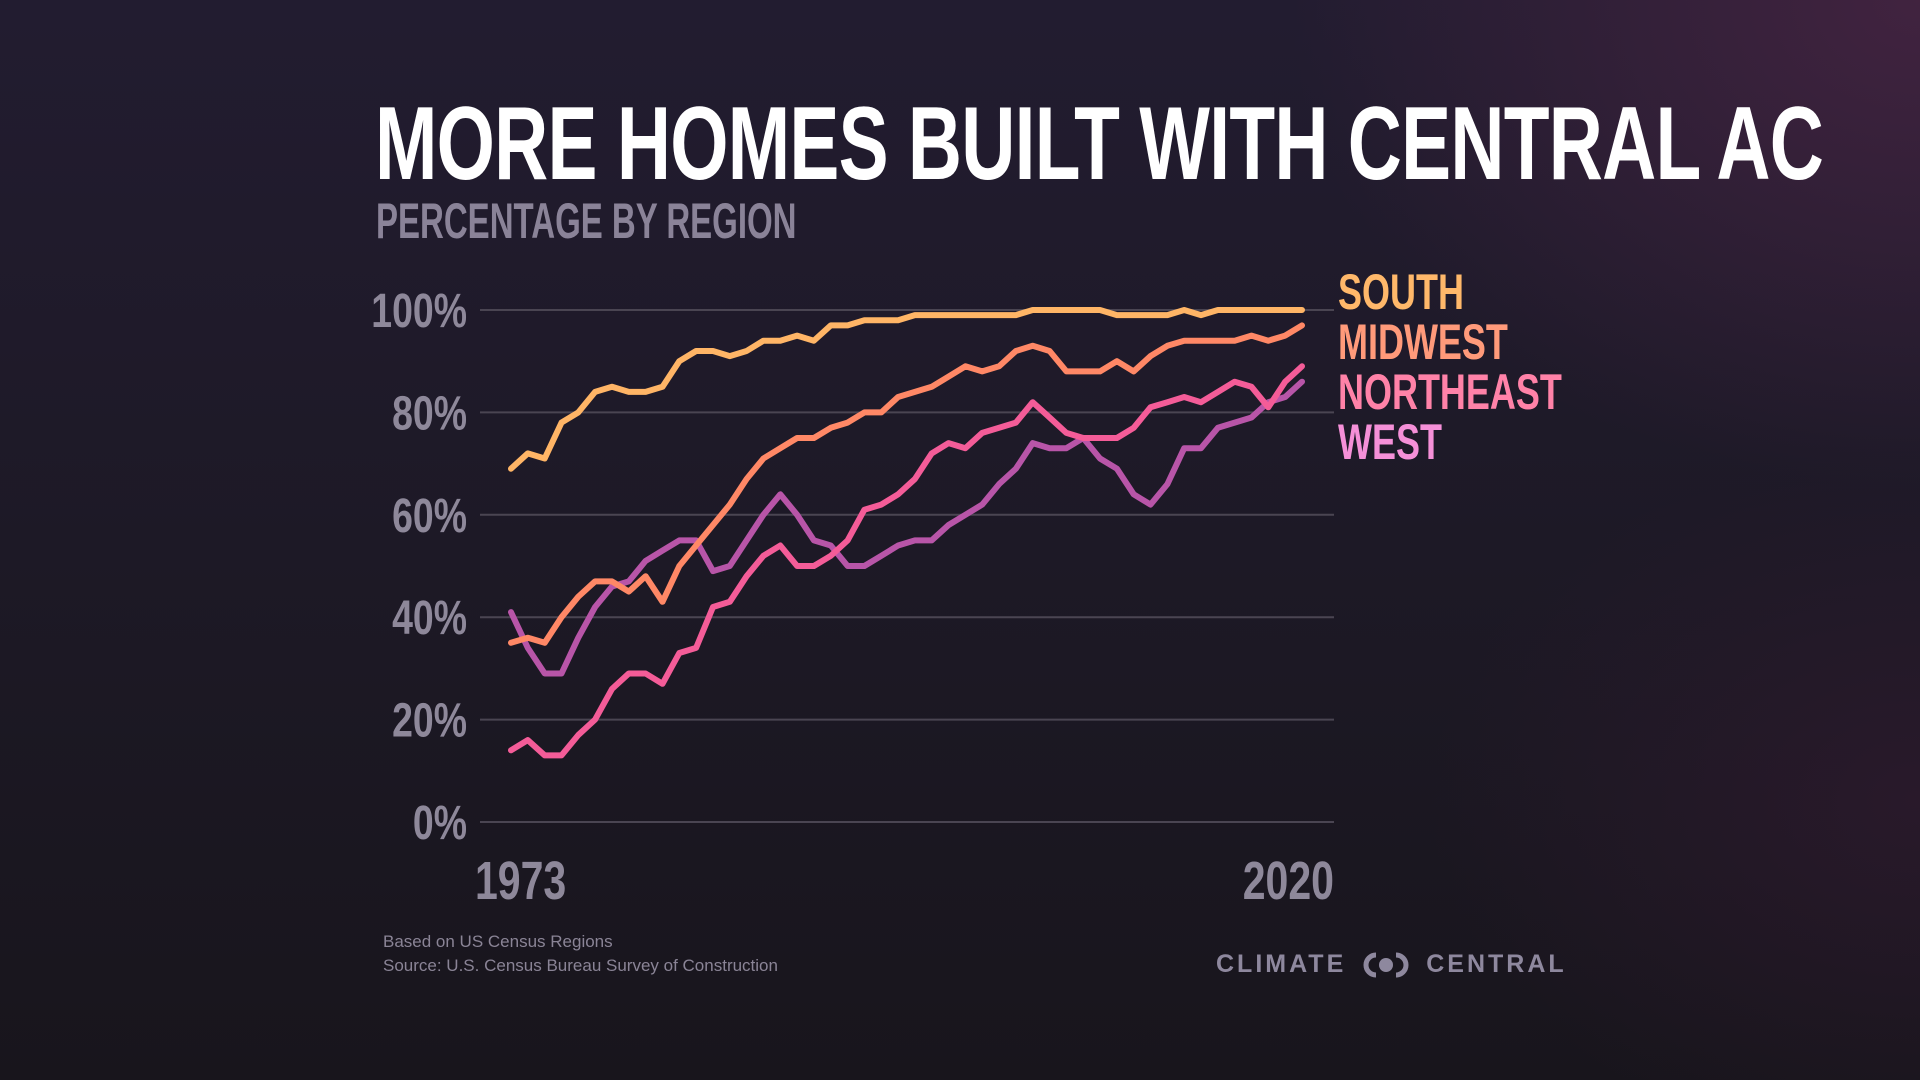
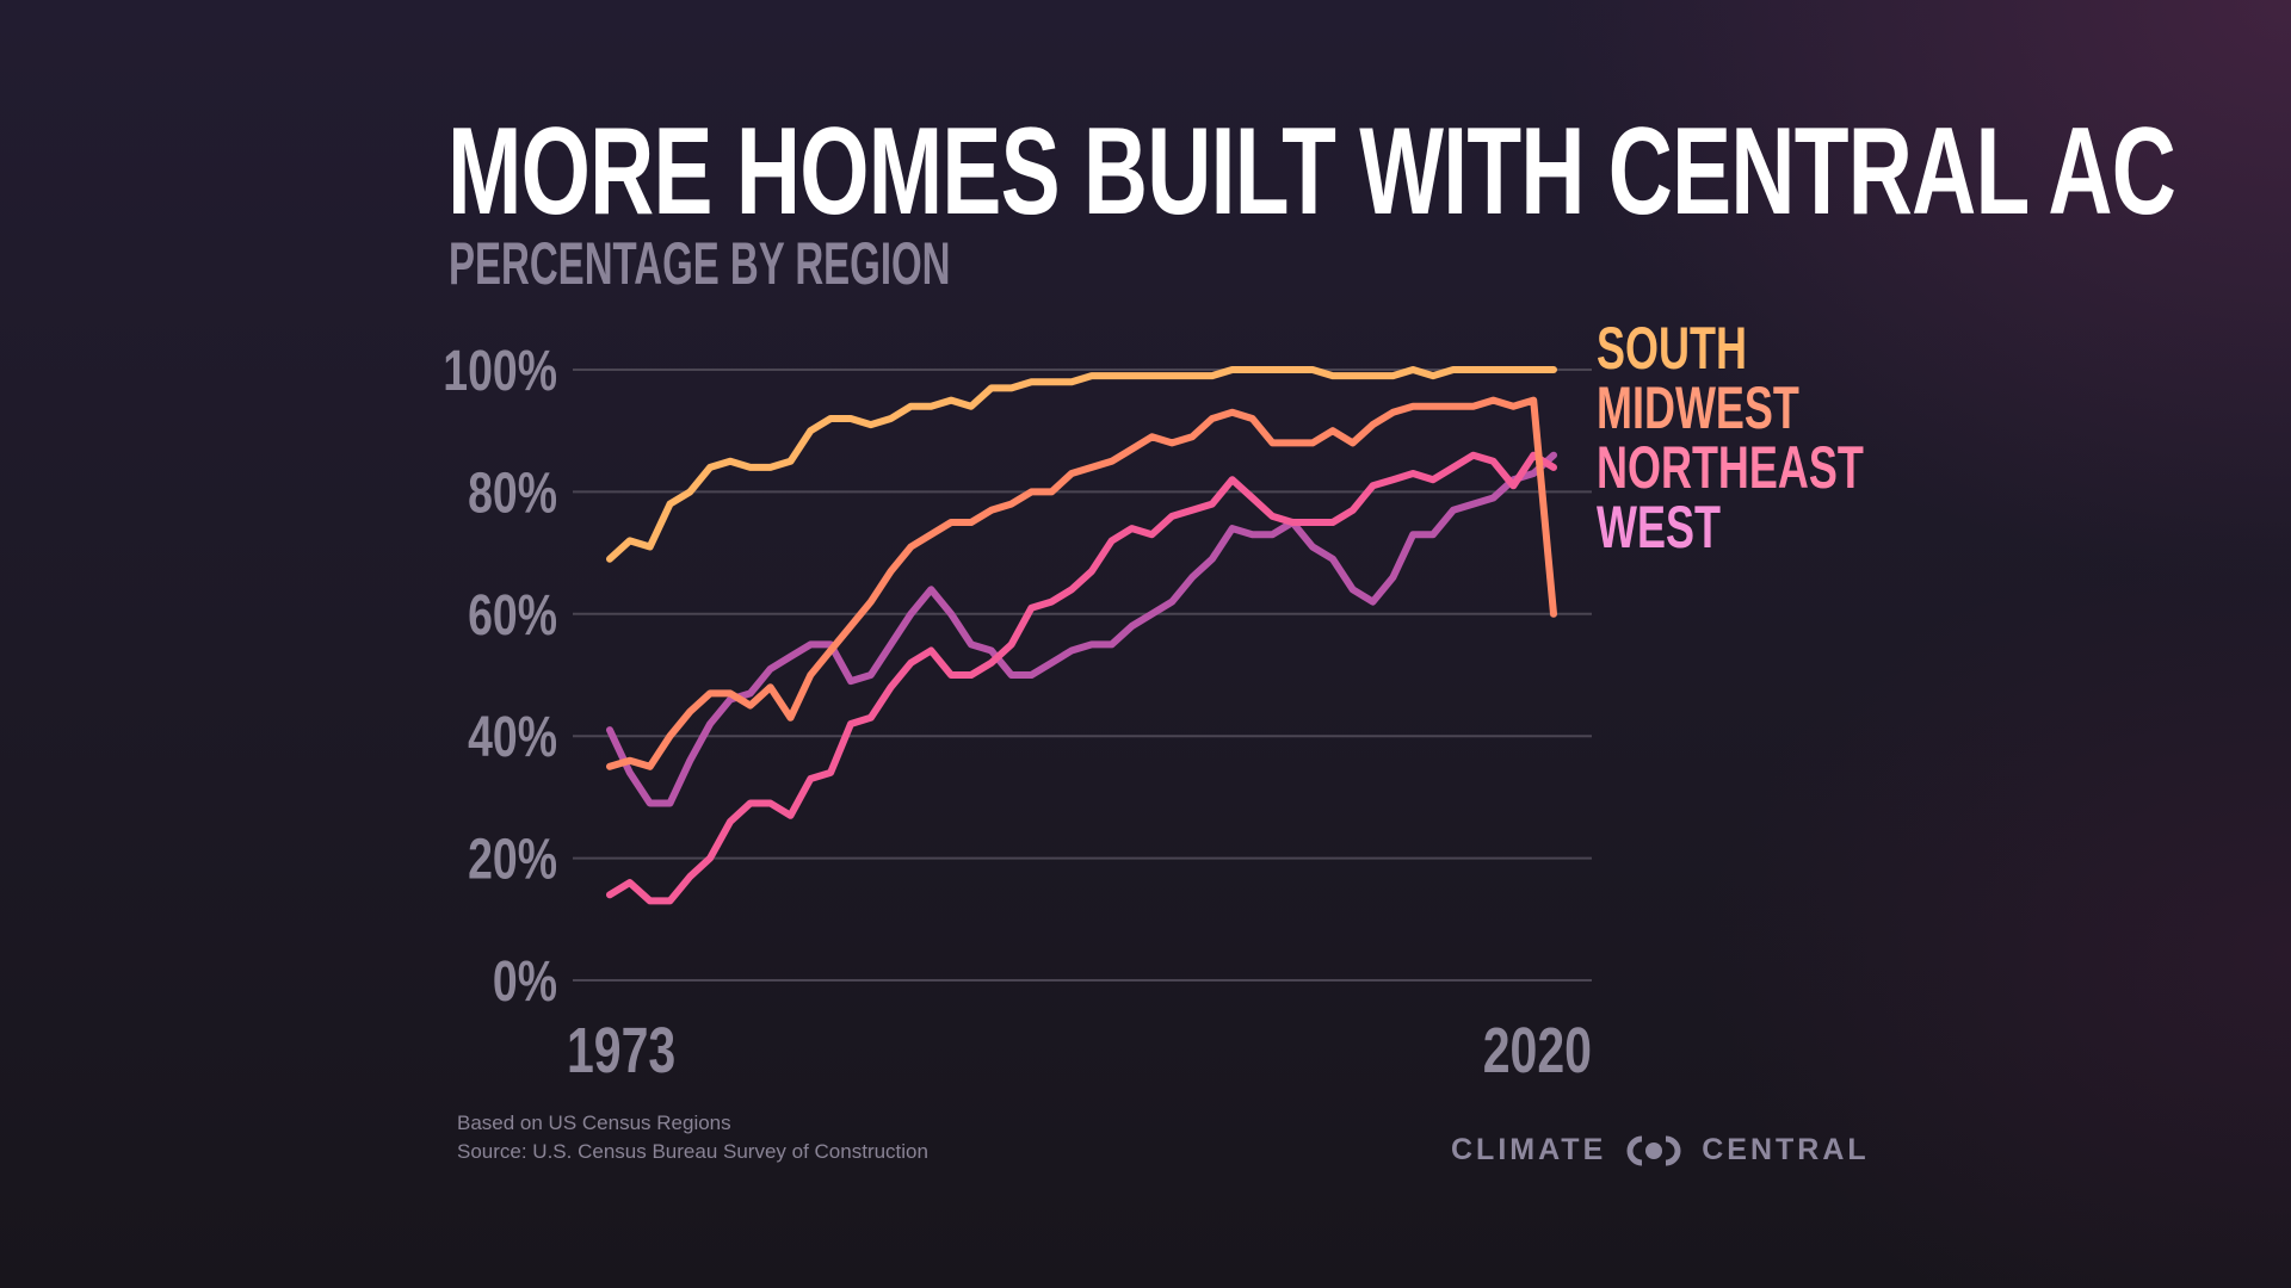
MIDWEST/2020: 97% -> 60%
NORTHEAST/2020: 89% -> 84%
